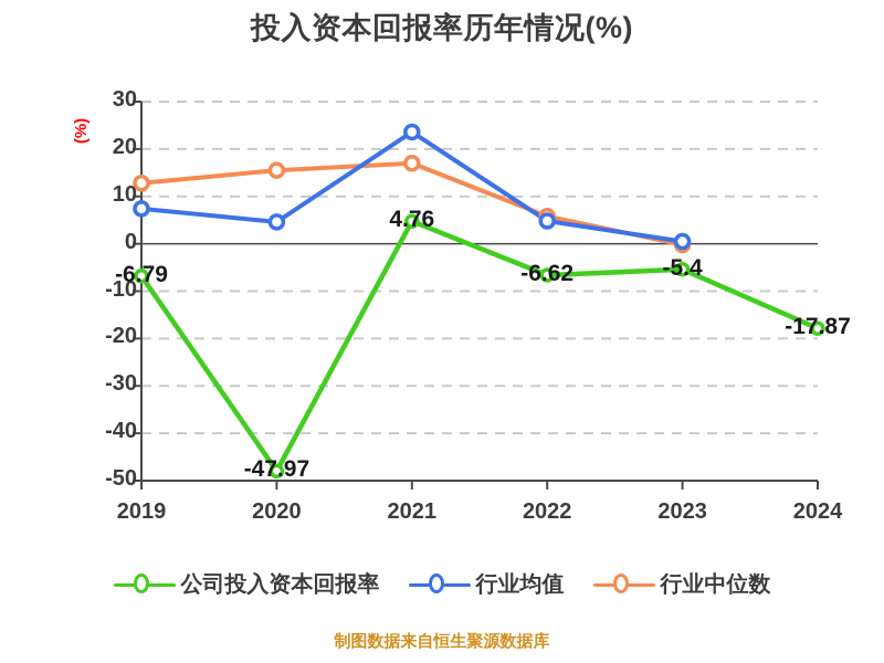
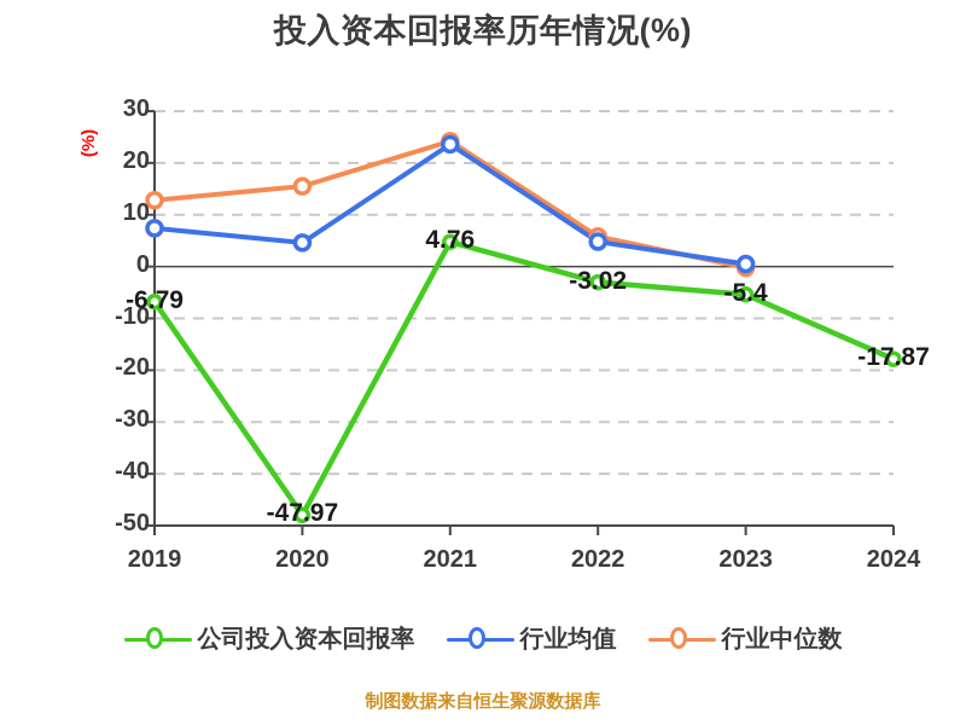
行业中位数/2021: 17 -> 24
公司投入资本回报率/2022: -6.62 -> -3.02
